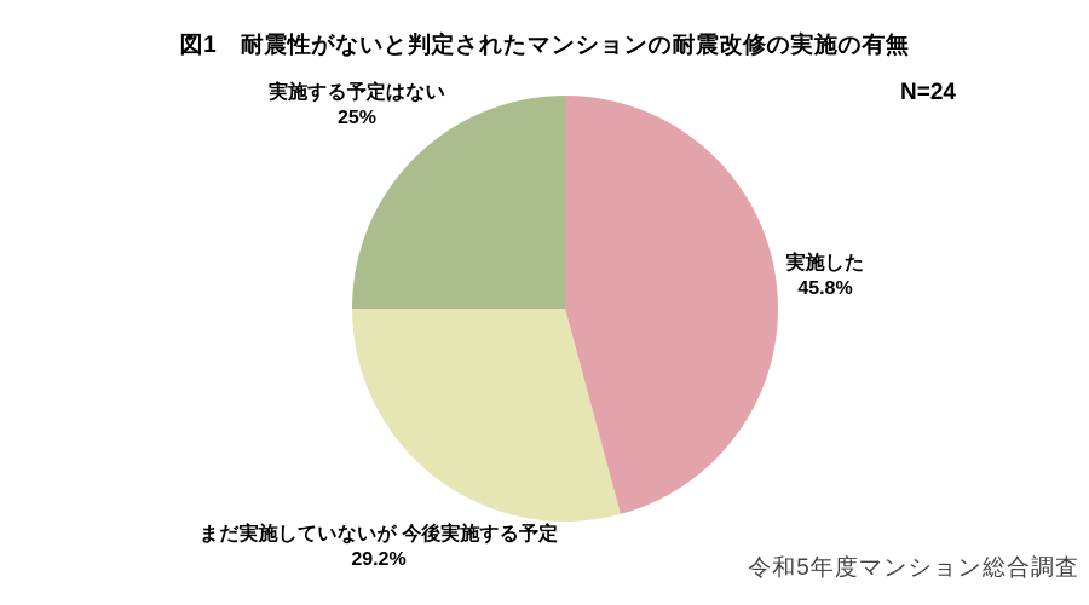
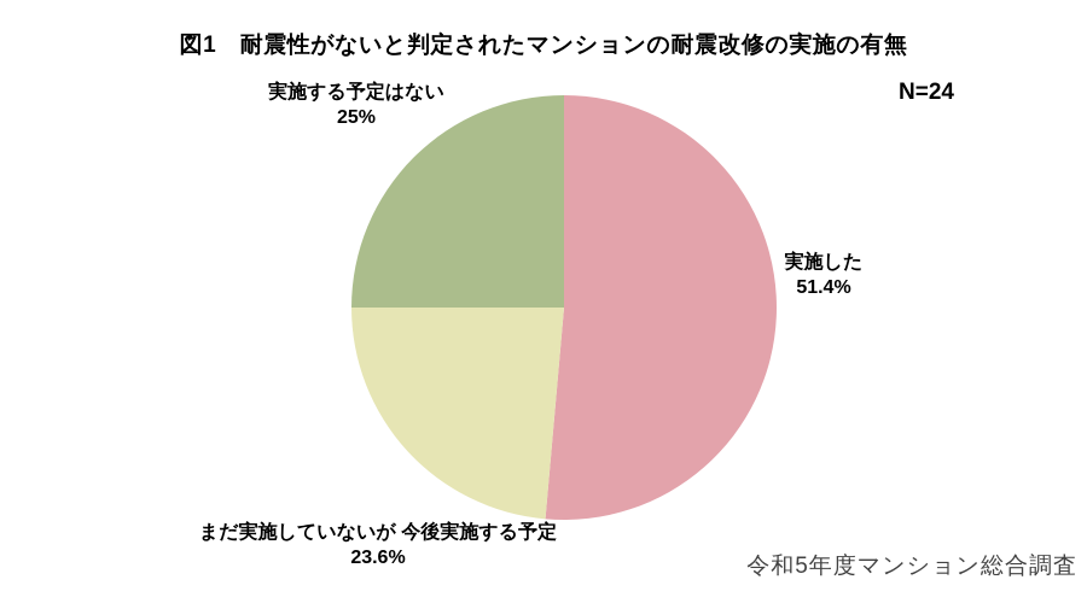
実施した: 45.8% -> 51.4%
まだ実施していないが 今後実施する予定: 29.2% -> 23.6%
